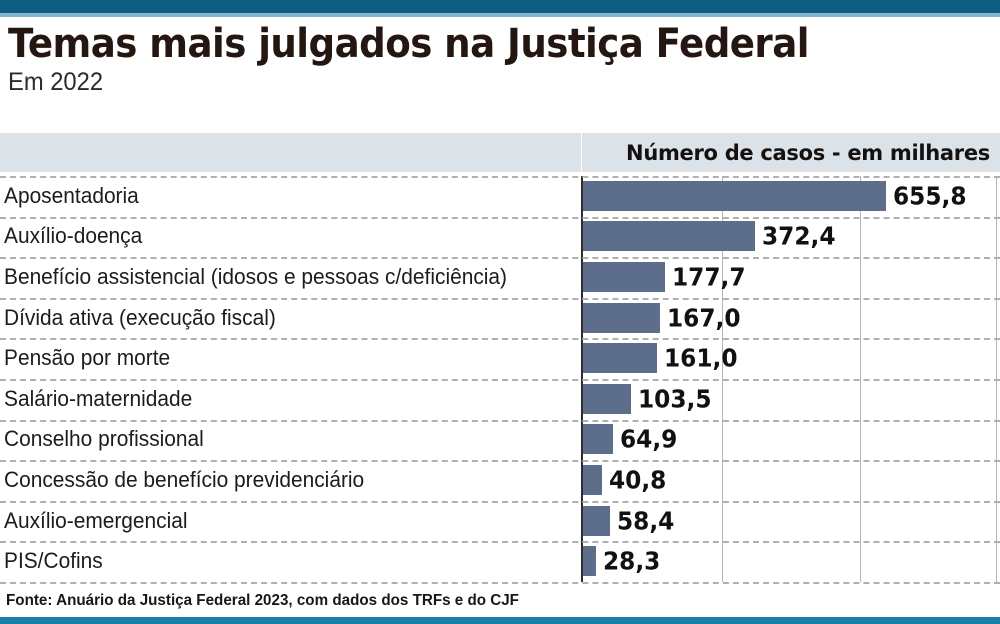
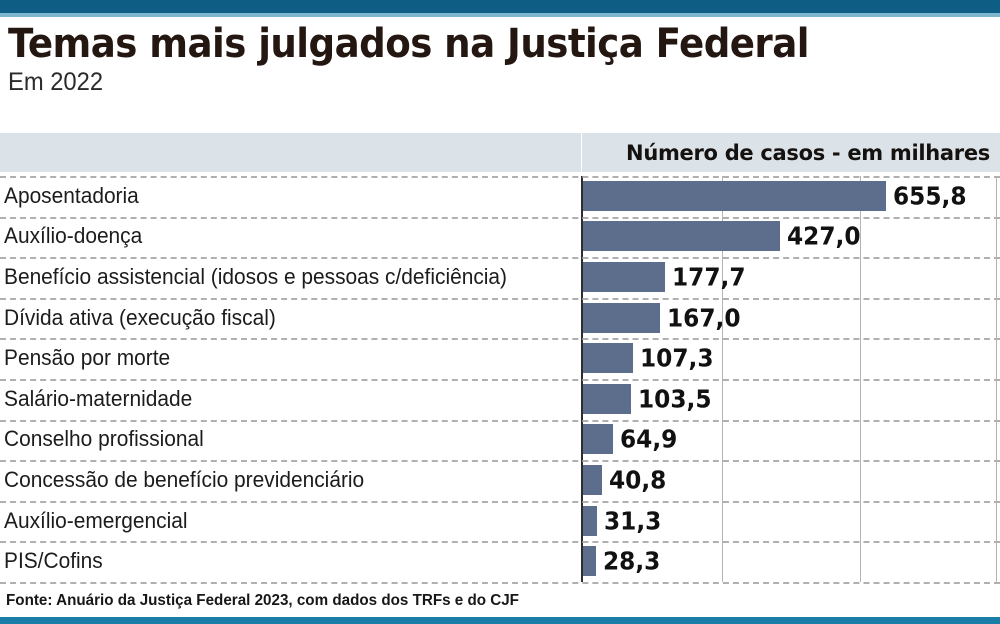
Auxílio-doença: 372,4 -> 427,0
Pensão por morte: 161,0 -> 107,3
Auxílio-emergencial: 58,4 -> 31,3
